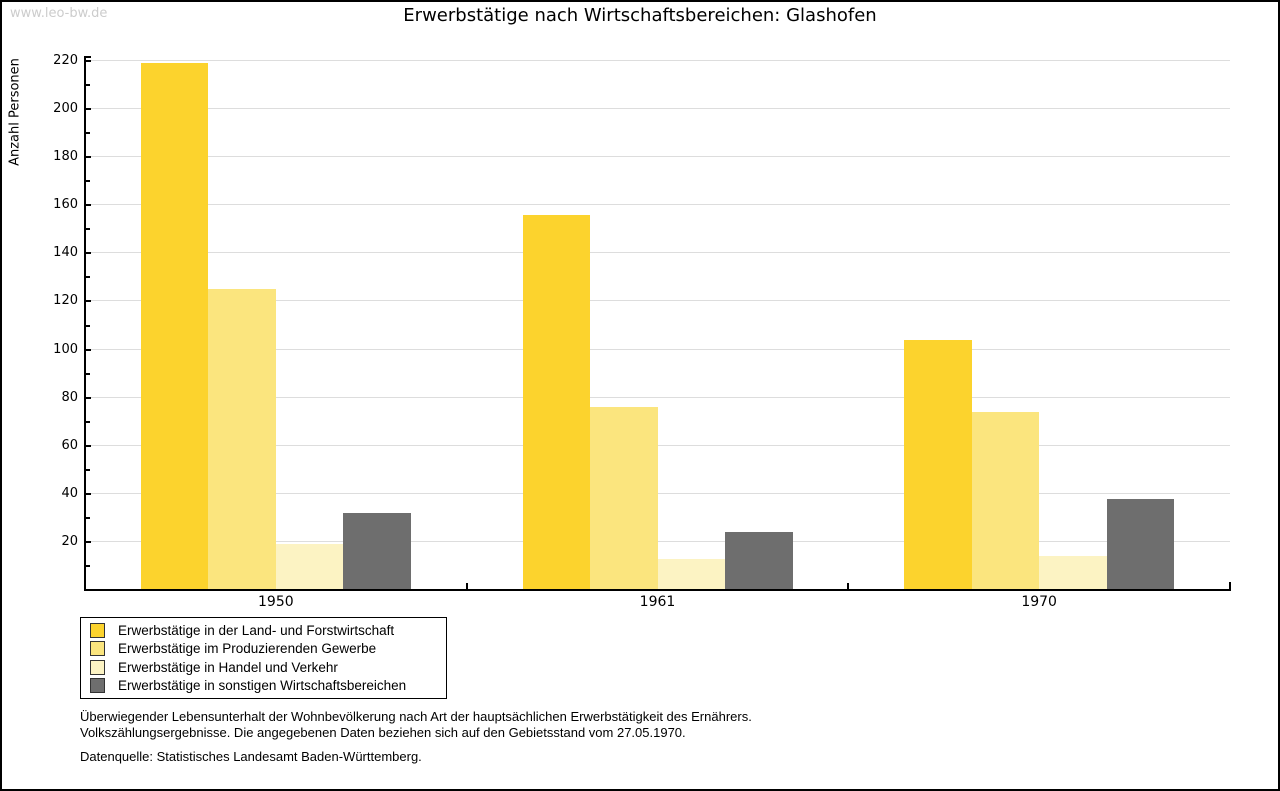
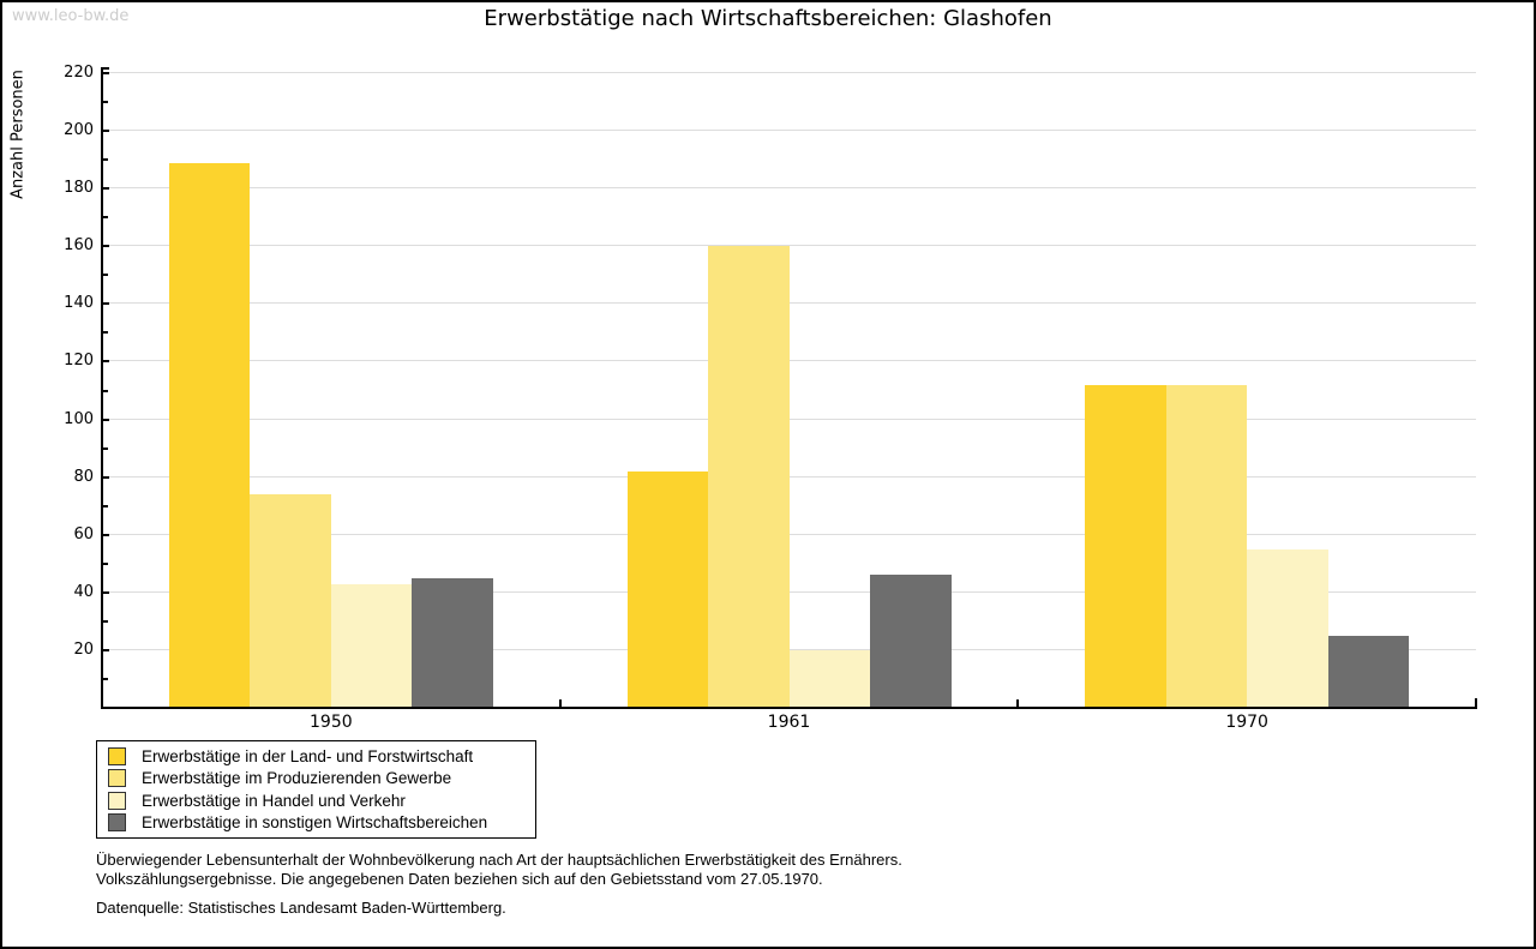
Erwerbstätige in der Land- und Forstwirtschaft/1950: 219 -> 189
Erwerbstätige im Produzierenden Gewerbe/1950: 125 -> 74
Erwerbstätige in Handel und Verkehr/1950: 19 -> 43
Erwerbstätige in sonstigen Wirtschaftsbereichen/1950: 32 -> 45
Erwerbstätige in der Land- und Forstwirtschaft/1961: 156 -> 82
Erwerbstätige im Produzierenden Gewerbe/1961: 76 -> 160
Erwerbstätige in Handel und Verkehr/1961: 13 -> 20
Erwerbstätige in sonstigen Wirtschaftsbereichen/1961: 24 -> 46
Erwerbstätige in der Land- und Forstwirtschaft/1970: 104 -> 112
Erwerbstätige im Produzierenden Gewerbe/1970: 74 -> 112
Erwerbstätige in Handel und Verkehr/1970: 14 -> 55
Erwerbstätige in sonstigen Wirtschaftsbereichen/1970: 38 -> 25
